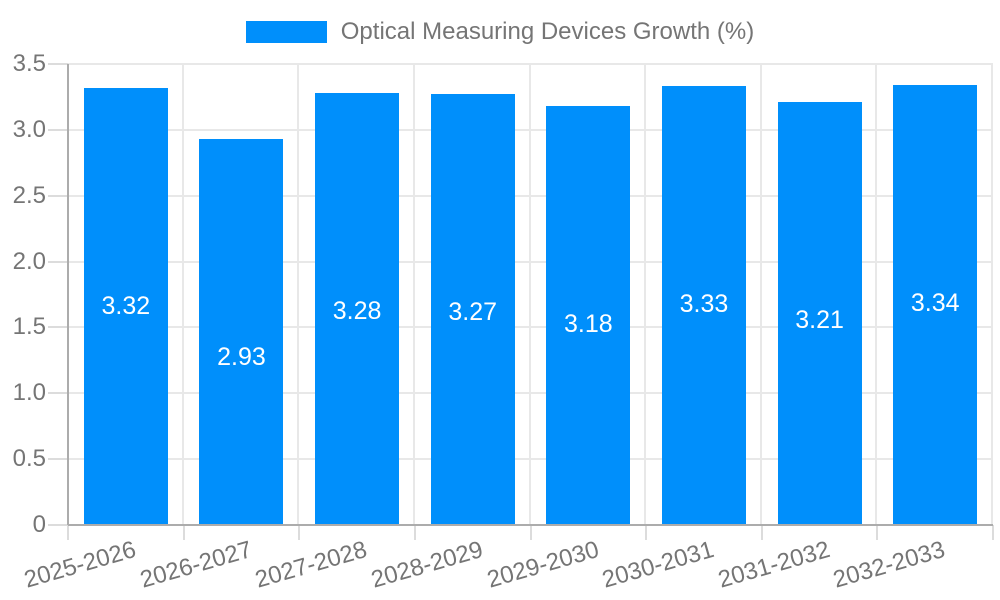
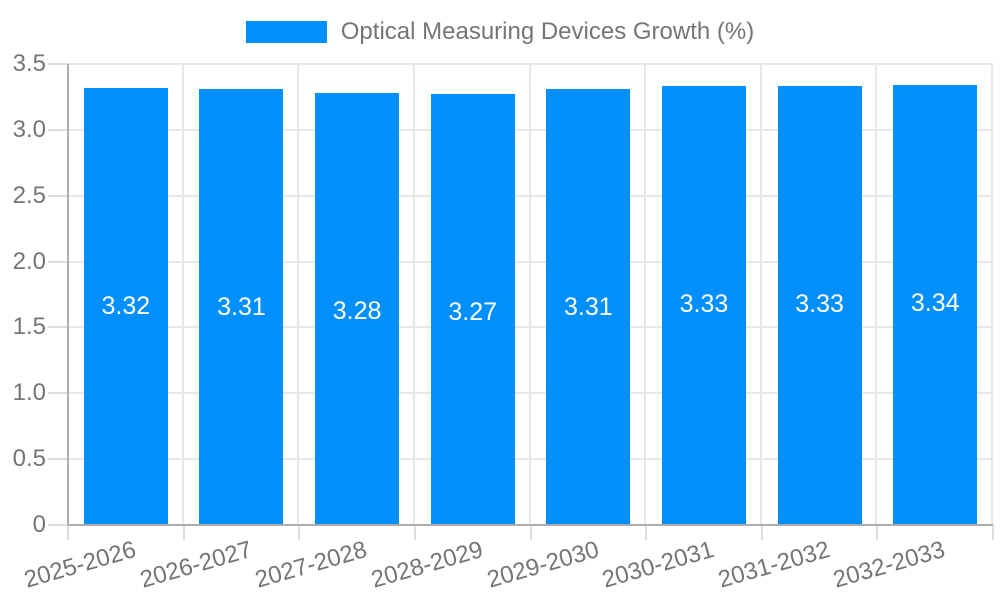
2026-2027: 2.93 -> 3.31
2029-2030: 3.18 -> 3.31
2031-2032: 3.21 -> 3.33
